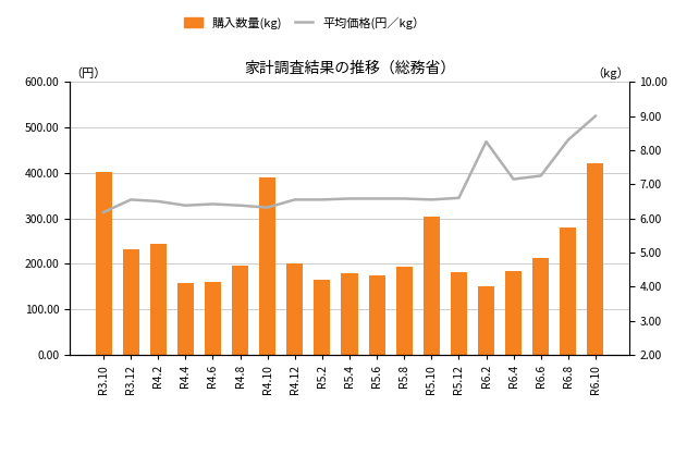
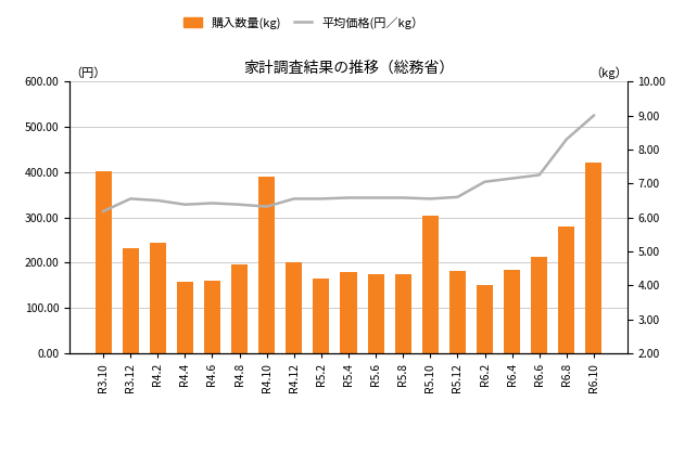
購入数量(kg)/R5.8: 195 -> 175
平均価格(円／kg）/R6.2: 8.25 -> 7.05
